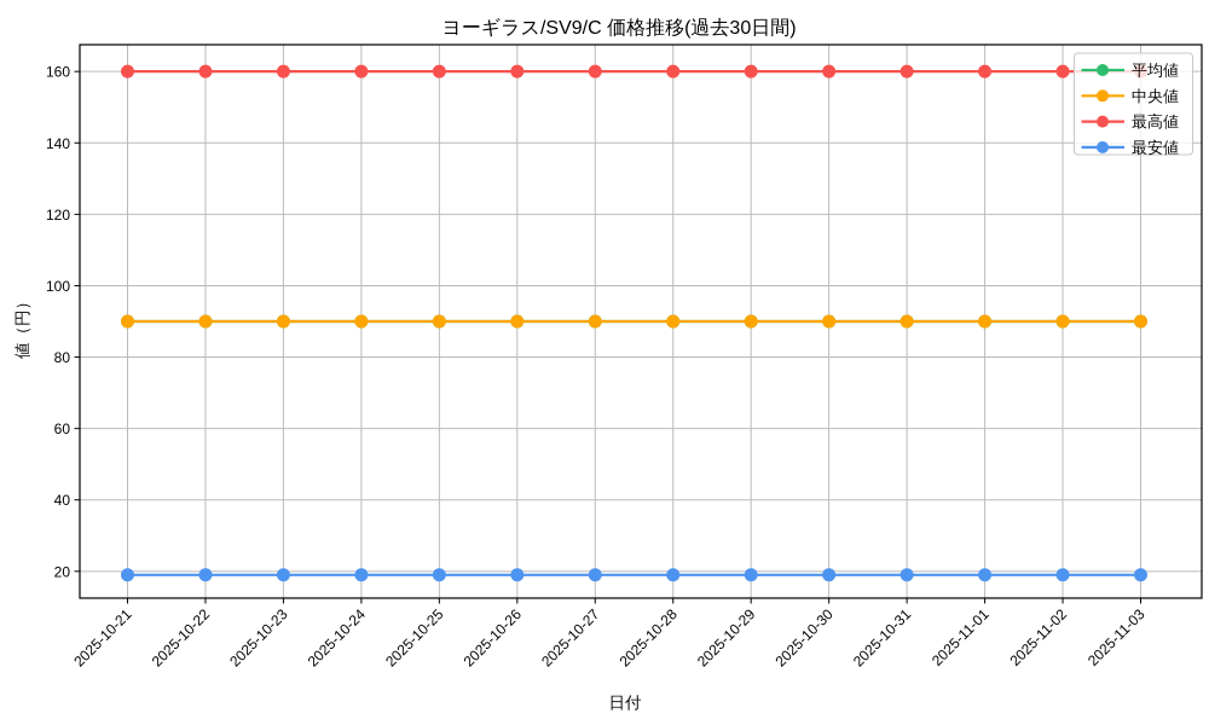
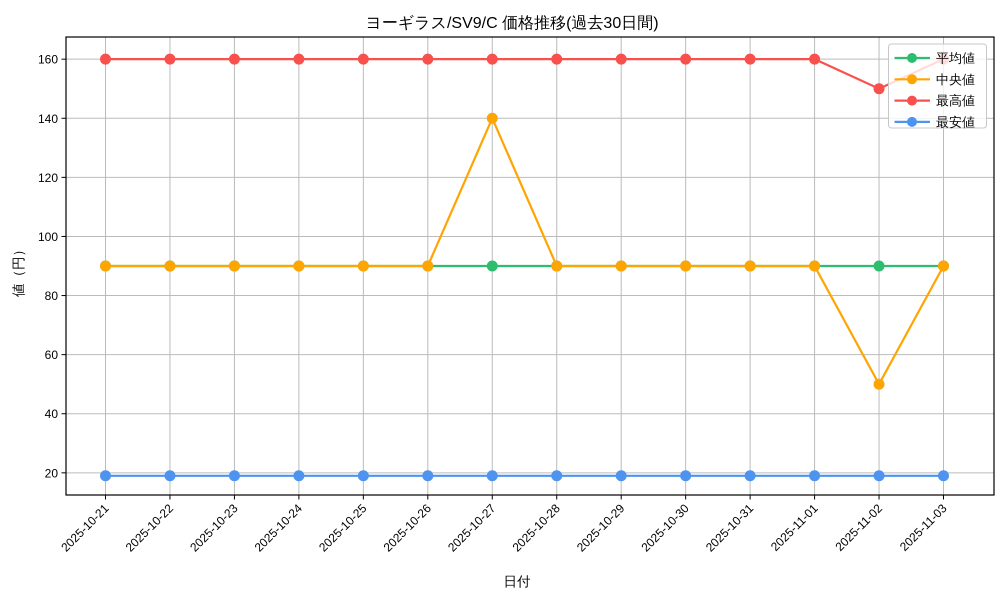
中央値/2025-10-27: 90 -> 140
中央値/2025-11-02: 90 -> 50
最高値/2025-11-02: 160 -> 150
